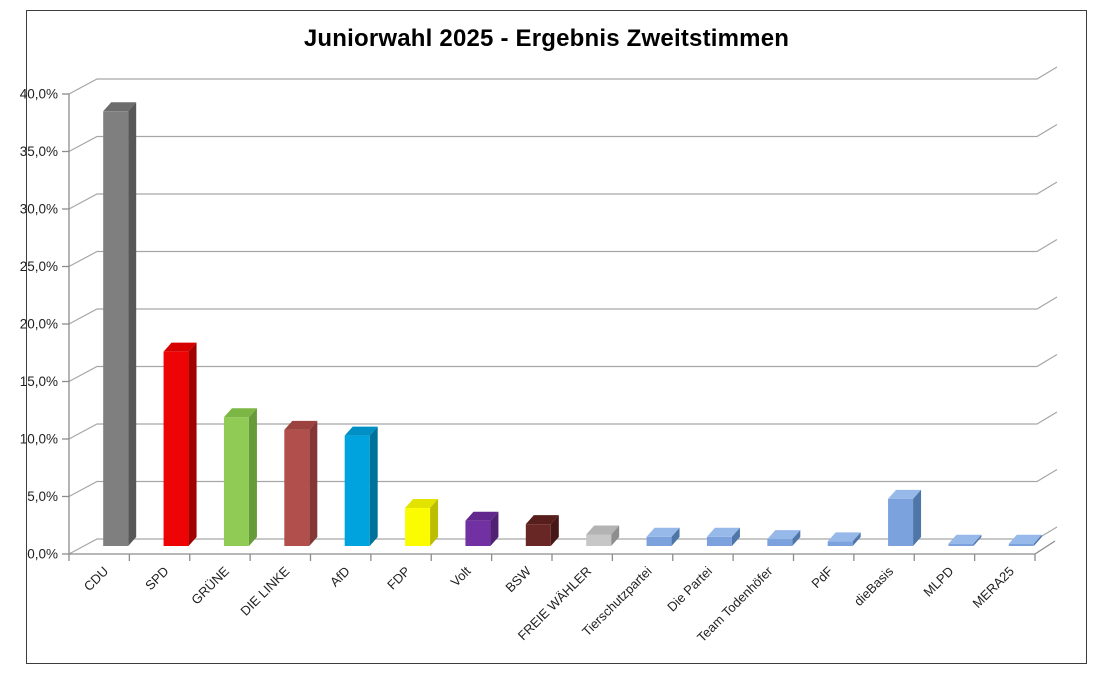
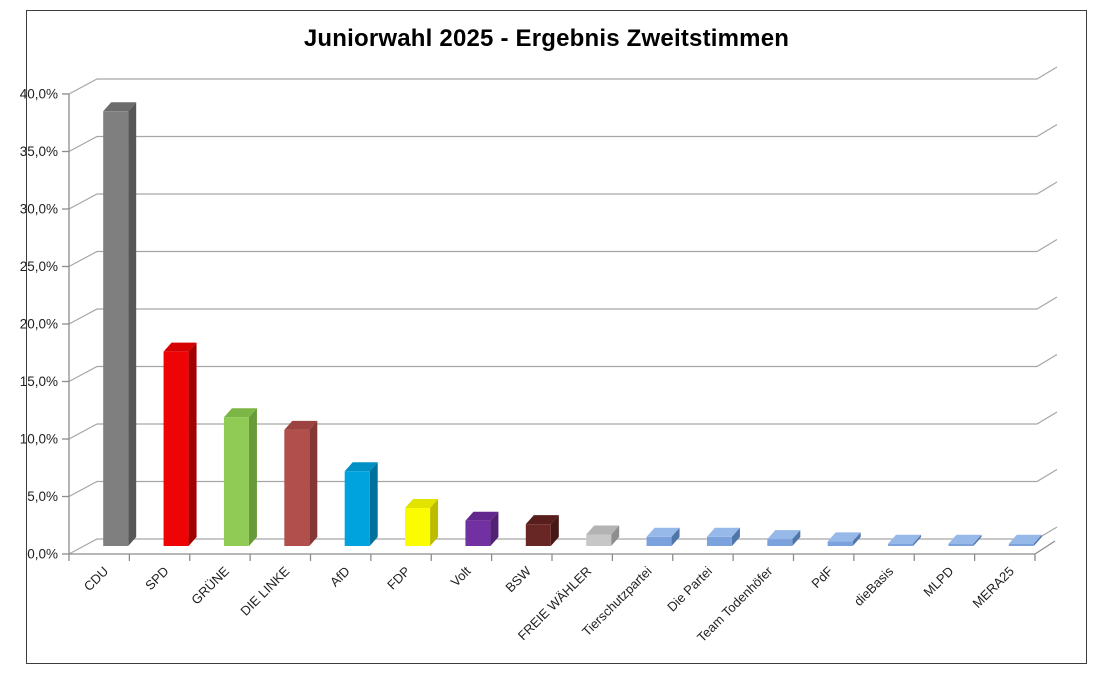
AfD: 9,6% -> 6,5%
dieBasis: 4,1% -> 0,2%
